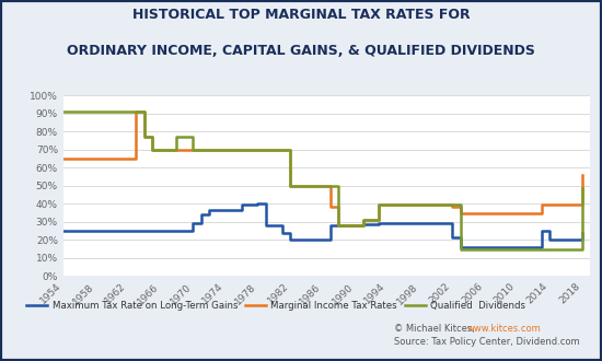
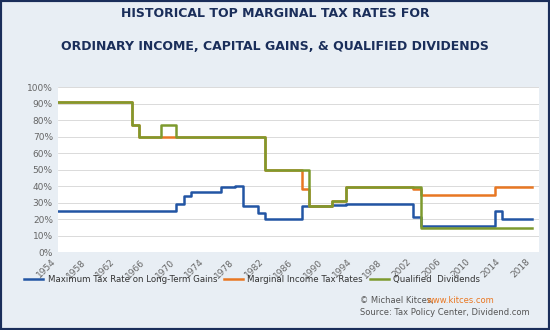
Marginal Income Tax Rates/1954: 65% -> 91%
Maximum Tax Rate on Long-Term Gains/2018: 24% -> 20%
Marginal Income Tax Rates/2018: 56% -> 40%
Qualified Dividends/2018: 49% -> 15%
